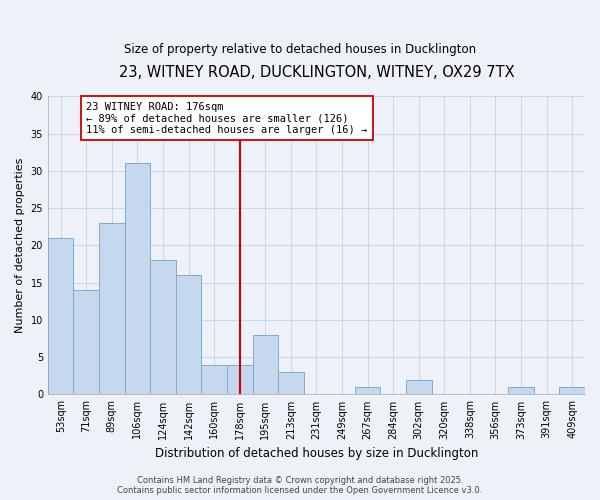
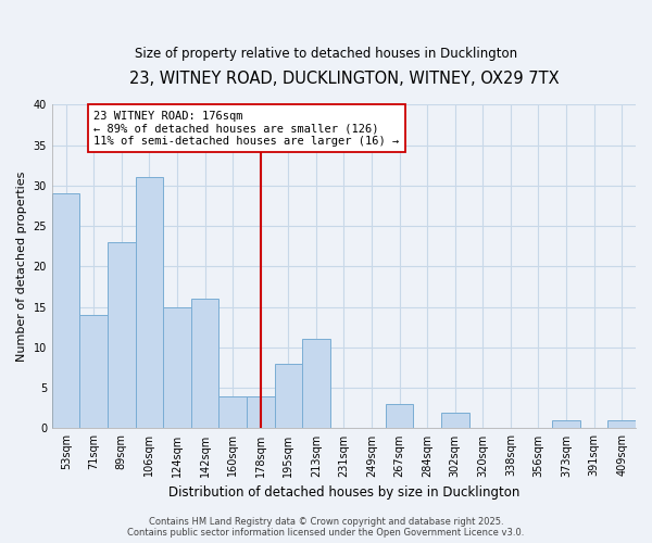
53sqm: 21 -> 29
124sqm: 18 -> 15
213sqm: 3 -> 11
267sqm: 1 -> 3
